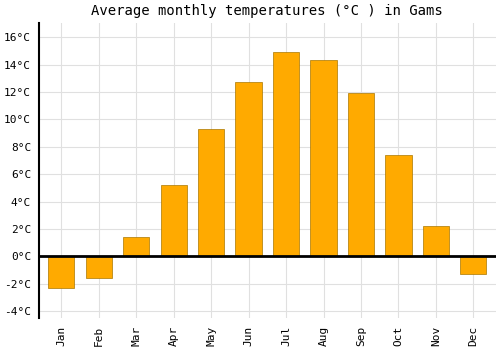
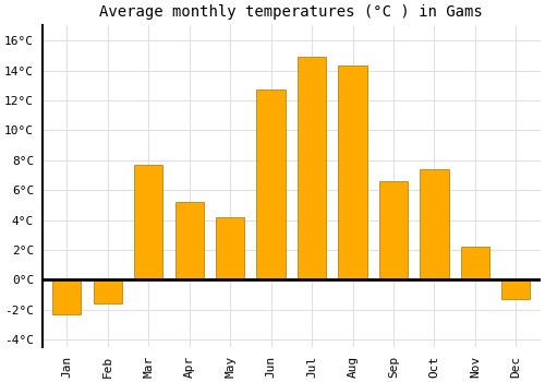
Mar: 1.4°C -> 7.7°C
May: 9.3°C -> 4.2°C
Sep: 11.9°C -> 6.6°C
